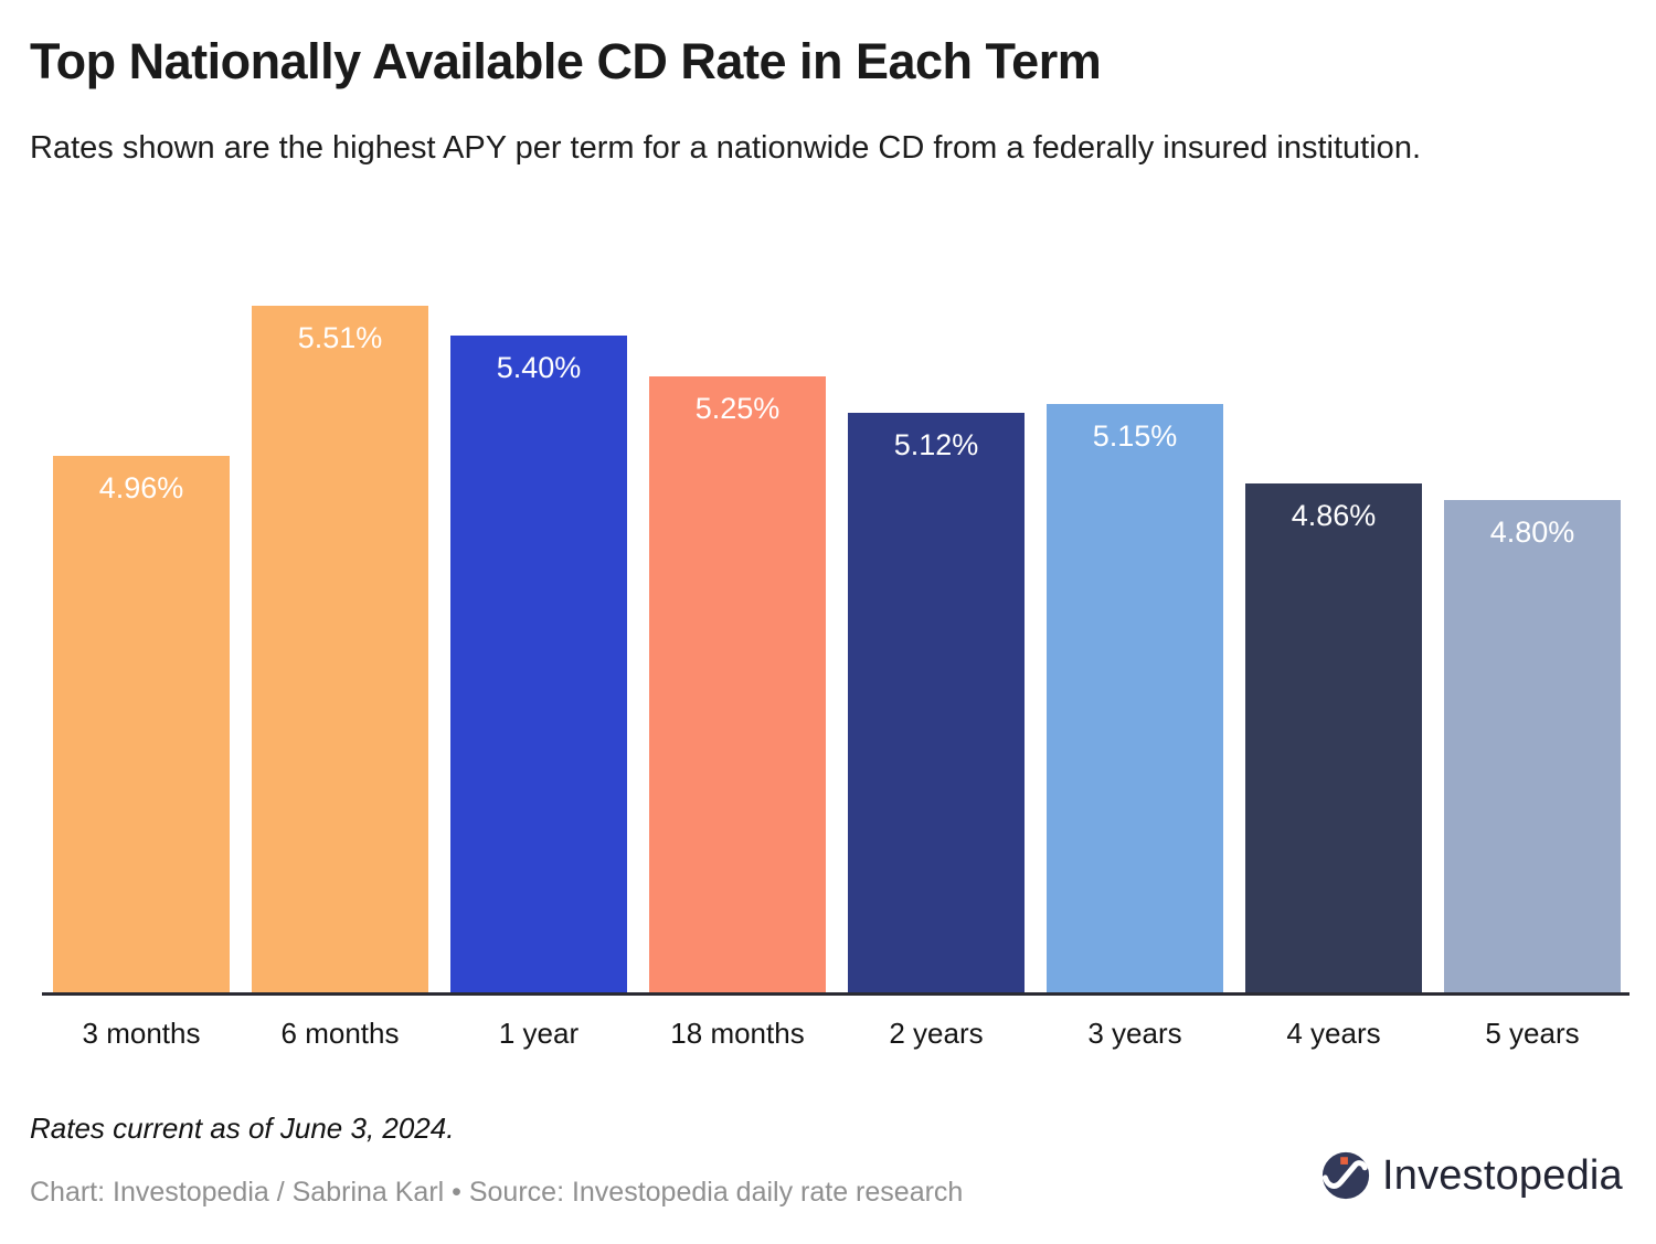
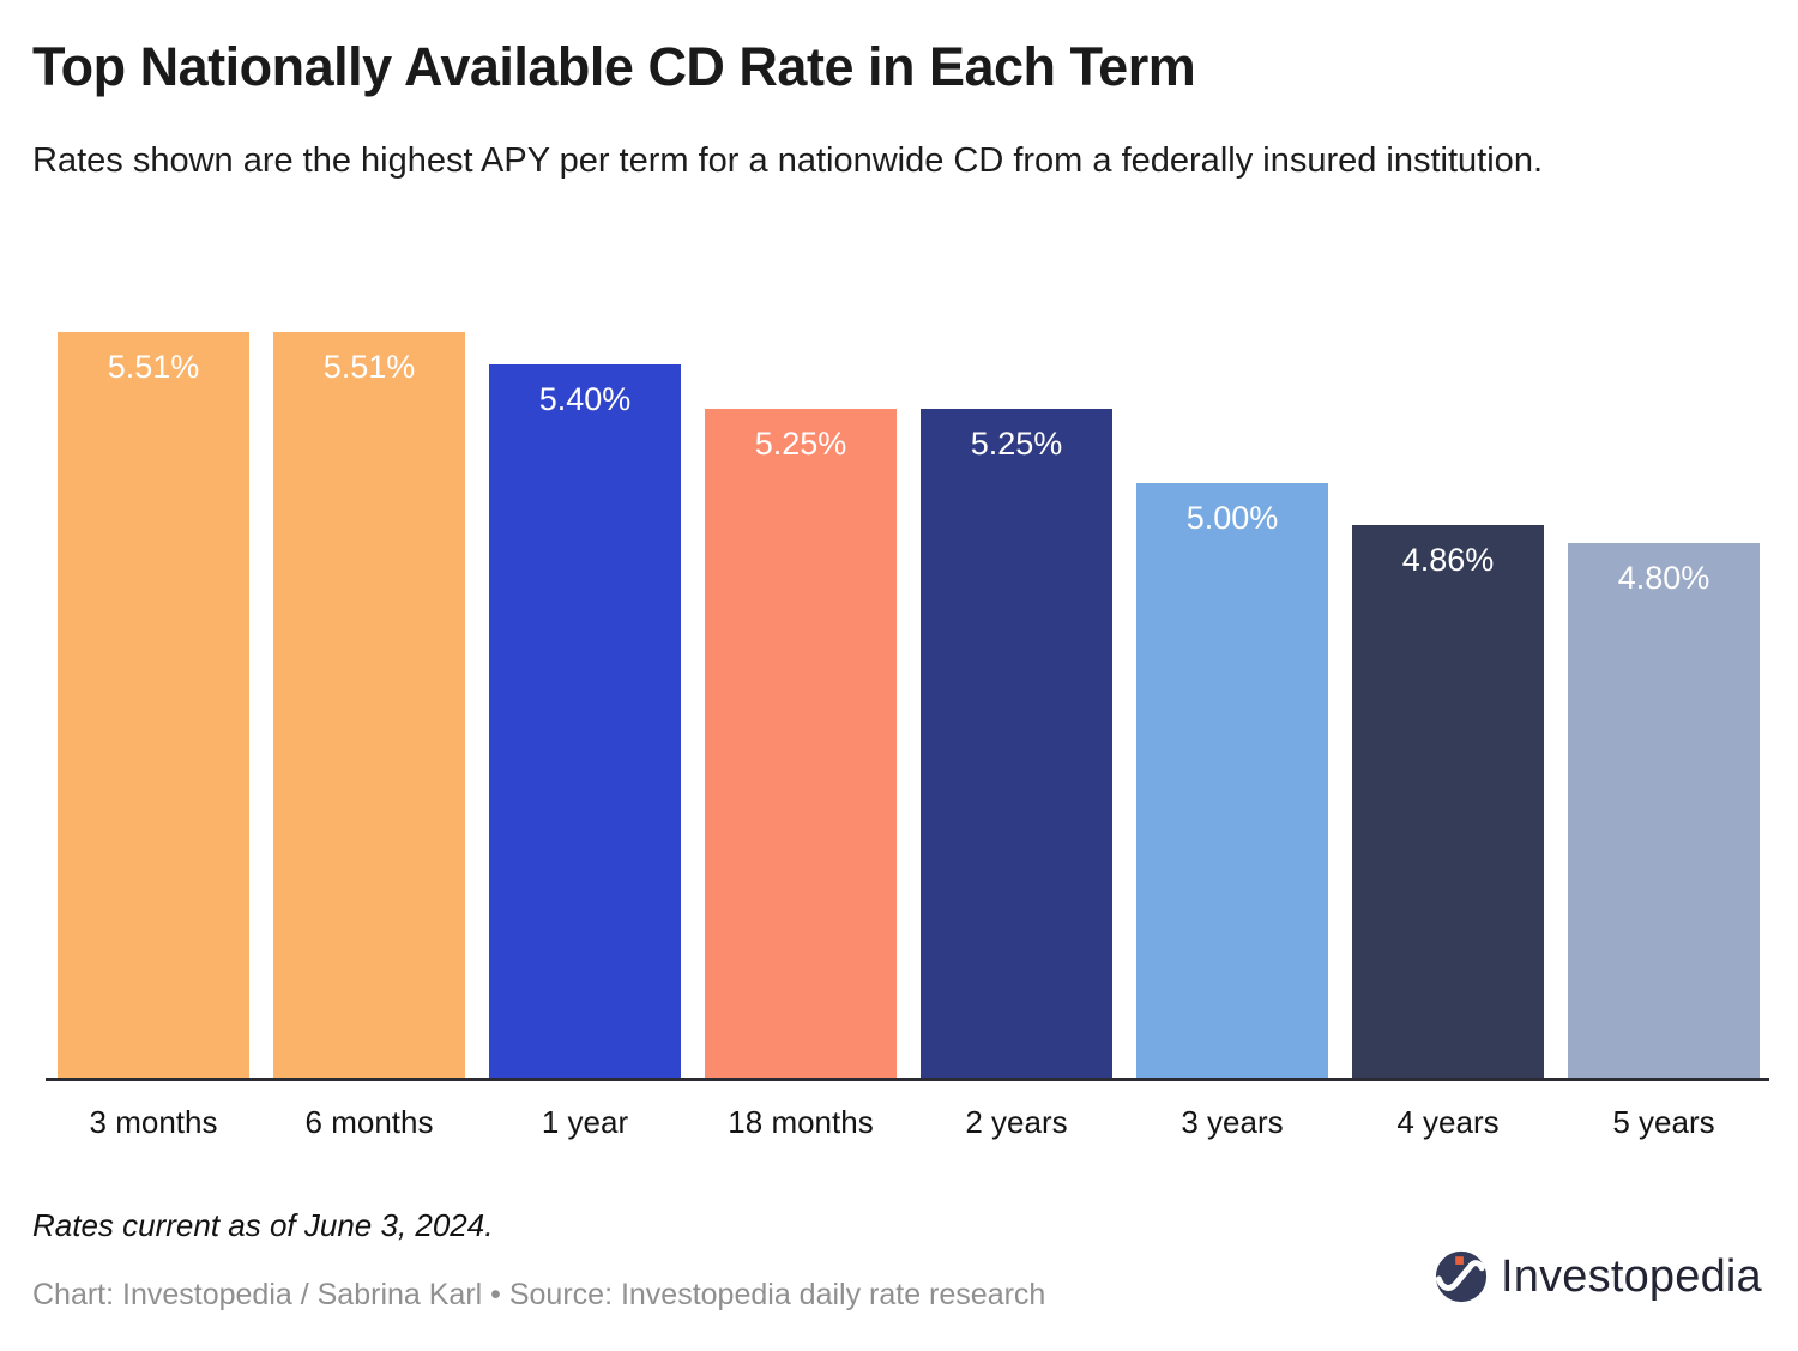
3 months: 4.96% -> 5.51%
2 years: 5.12% -> 5.25%
3 years: 5.15% -> 5.00%
